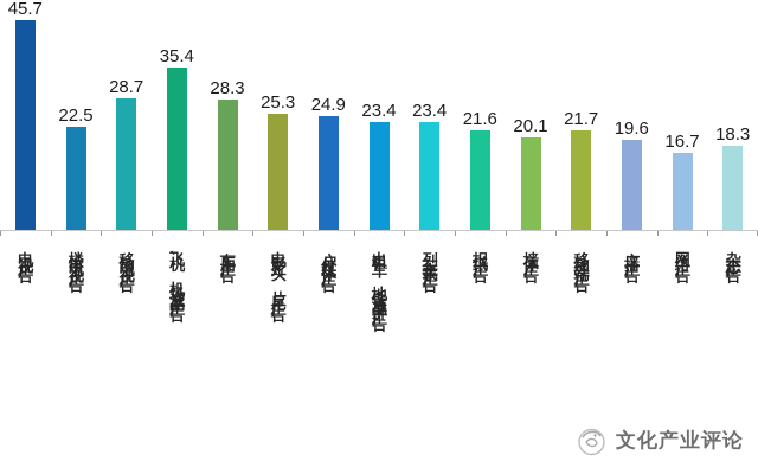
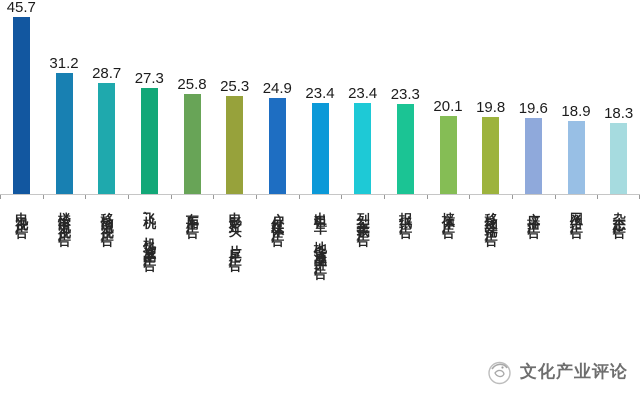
楼宇电视广告: 22.5 -> 31.2
飞机、机场液晶广告: 35.4 -> 27.3
车厢广告: 28.3 -> 25.8
报纸广告: 21.6 -> 23.3
移动终端广告: 21.7 -> 19.8
网络广告: 16.7 -> 18.9
